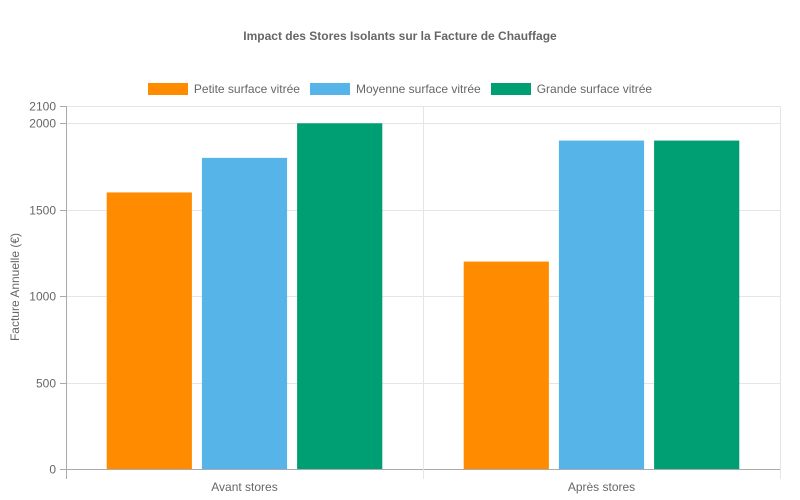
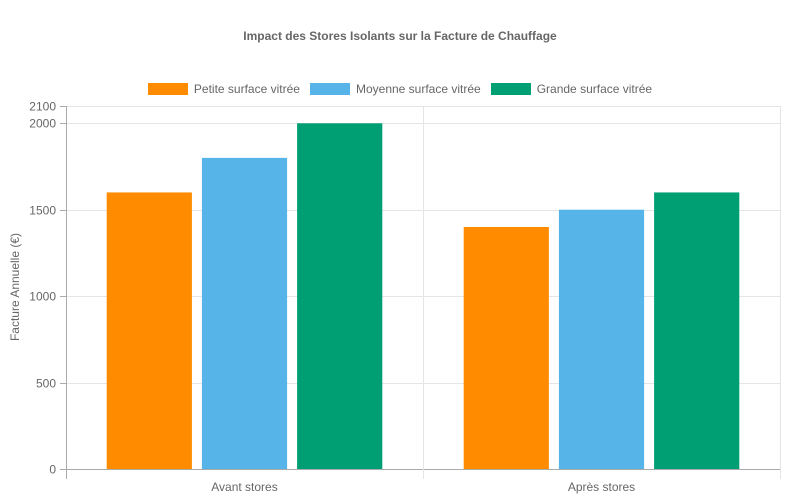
Petite surface vitrée/Après stores: 1200 -> 1400
Moyenne surface vitrée/Après stores: 1900 -> 1500
Grande surface vitrée/Après stores: 1900 -> 1600
